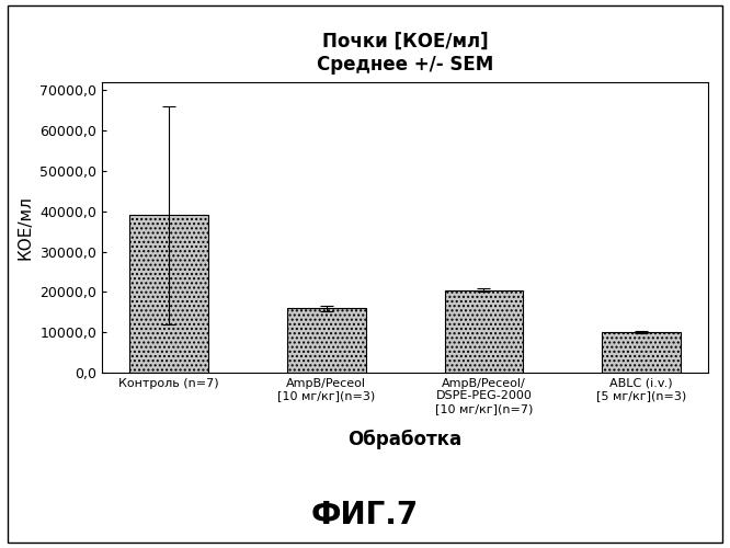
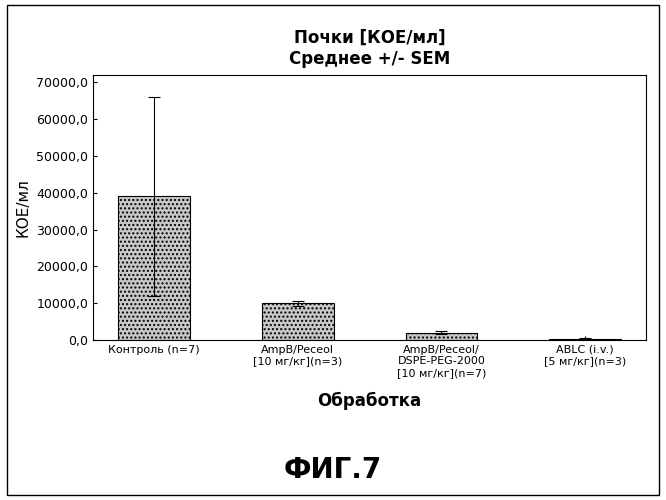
AmpB/Peceol [10 мг/кг](n=3): 16000 -> 10000
AmpB/Peceol/ DSPE-PEG-2000 [10 мг/кг](n=7): 20500 -> 2000
ABLC (i.v.) [5 мг/кг](n=3): 10000 -> 400
